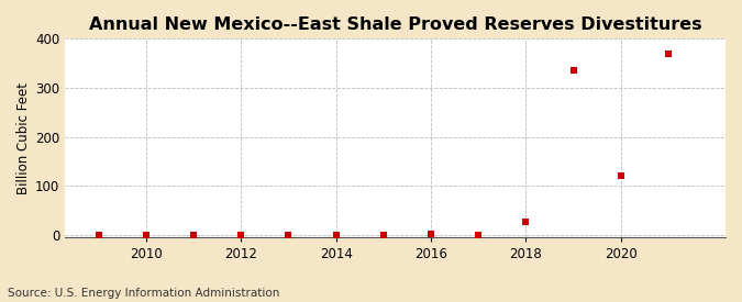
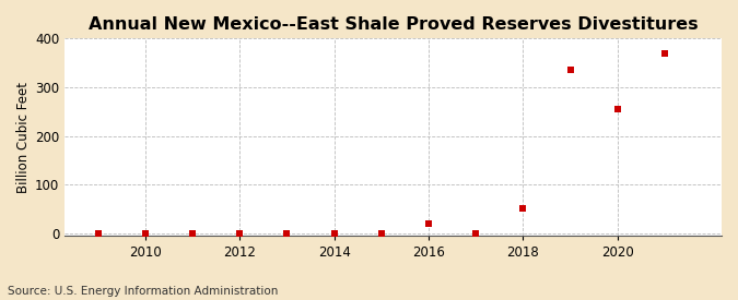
2016: 2 -> 20
2018: 27 -> 50
2020: 120 -> 255
